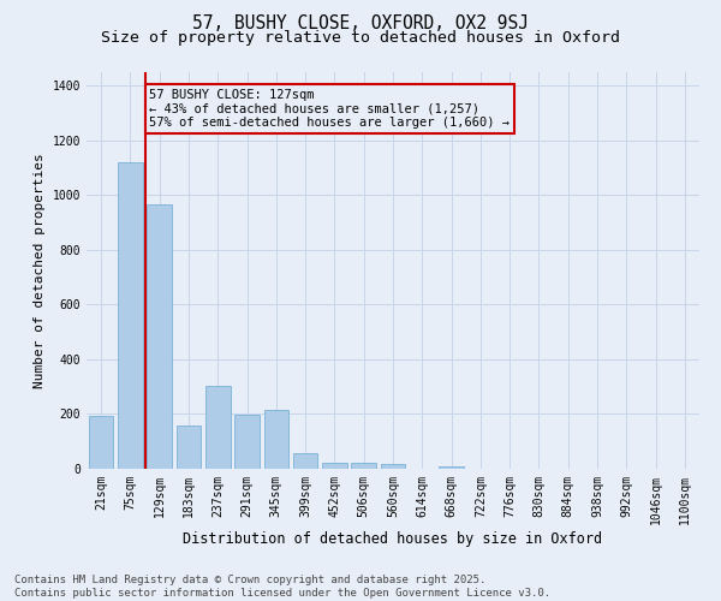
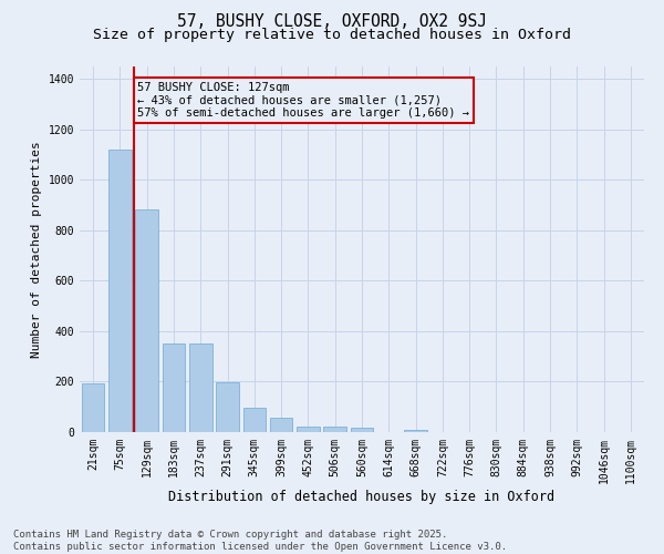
129sqm: 965 -> 885
183sqm: 160 -> 350
237sqm: 305 -> 352
345sqm: 215 -> 95
